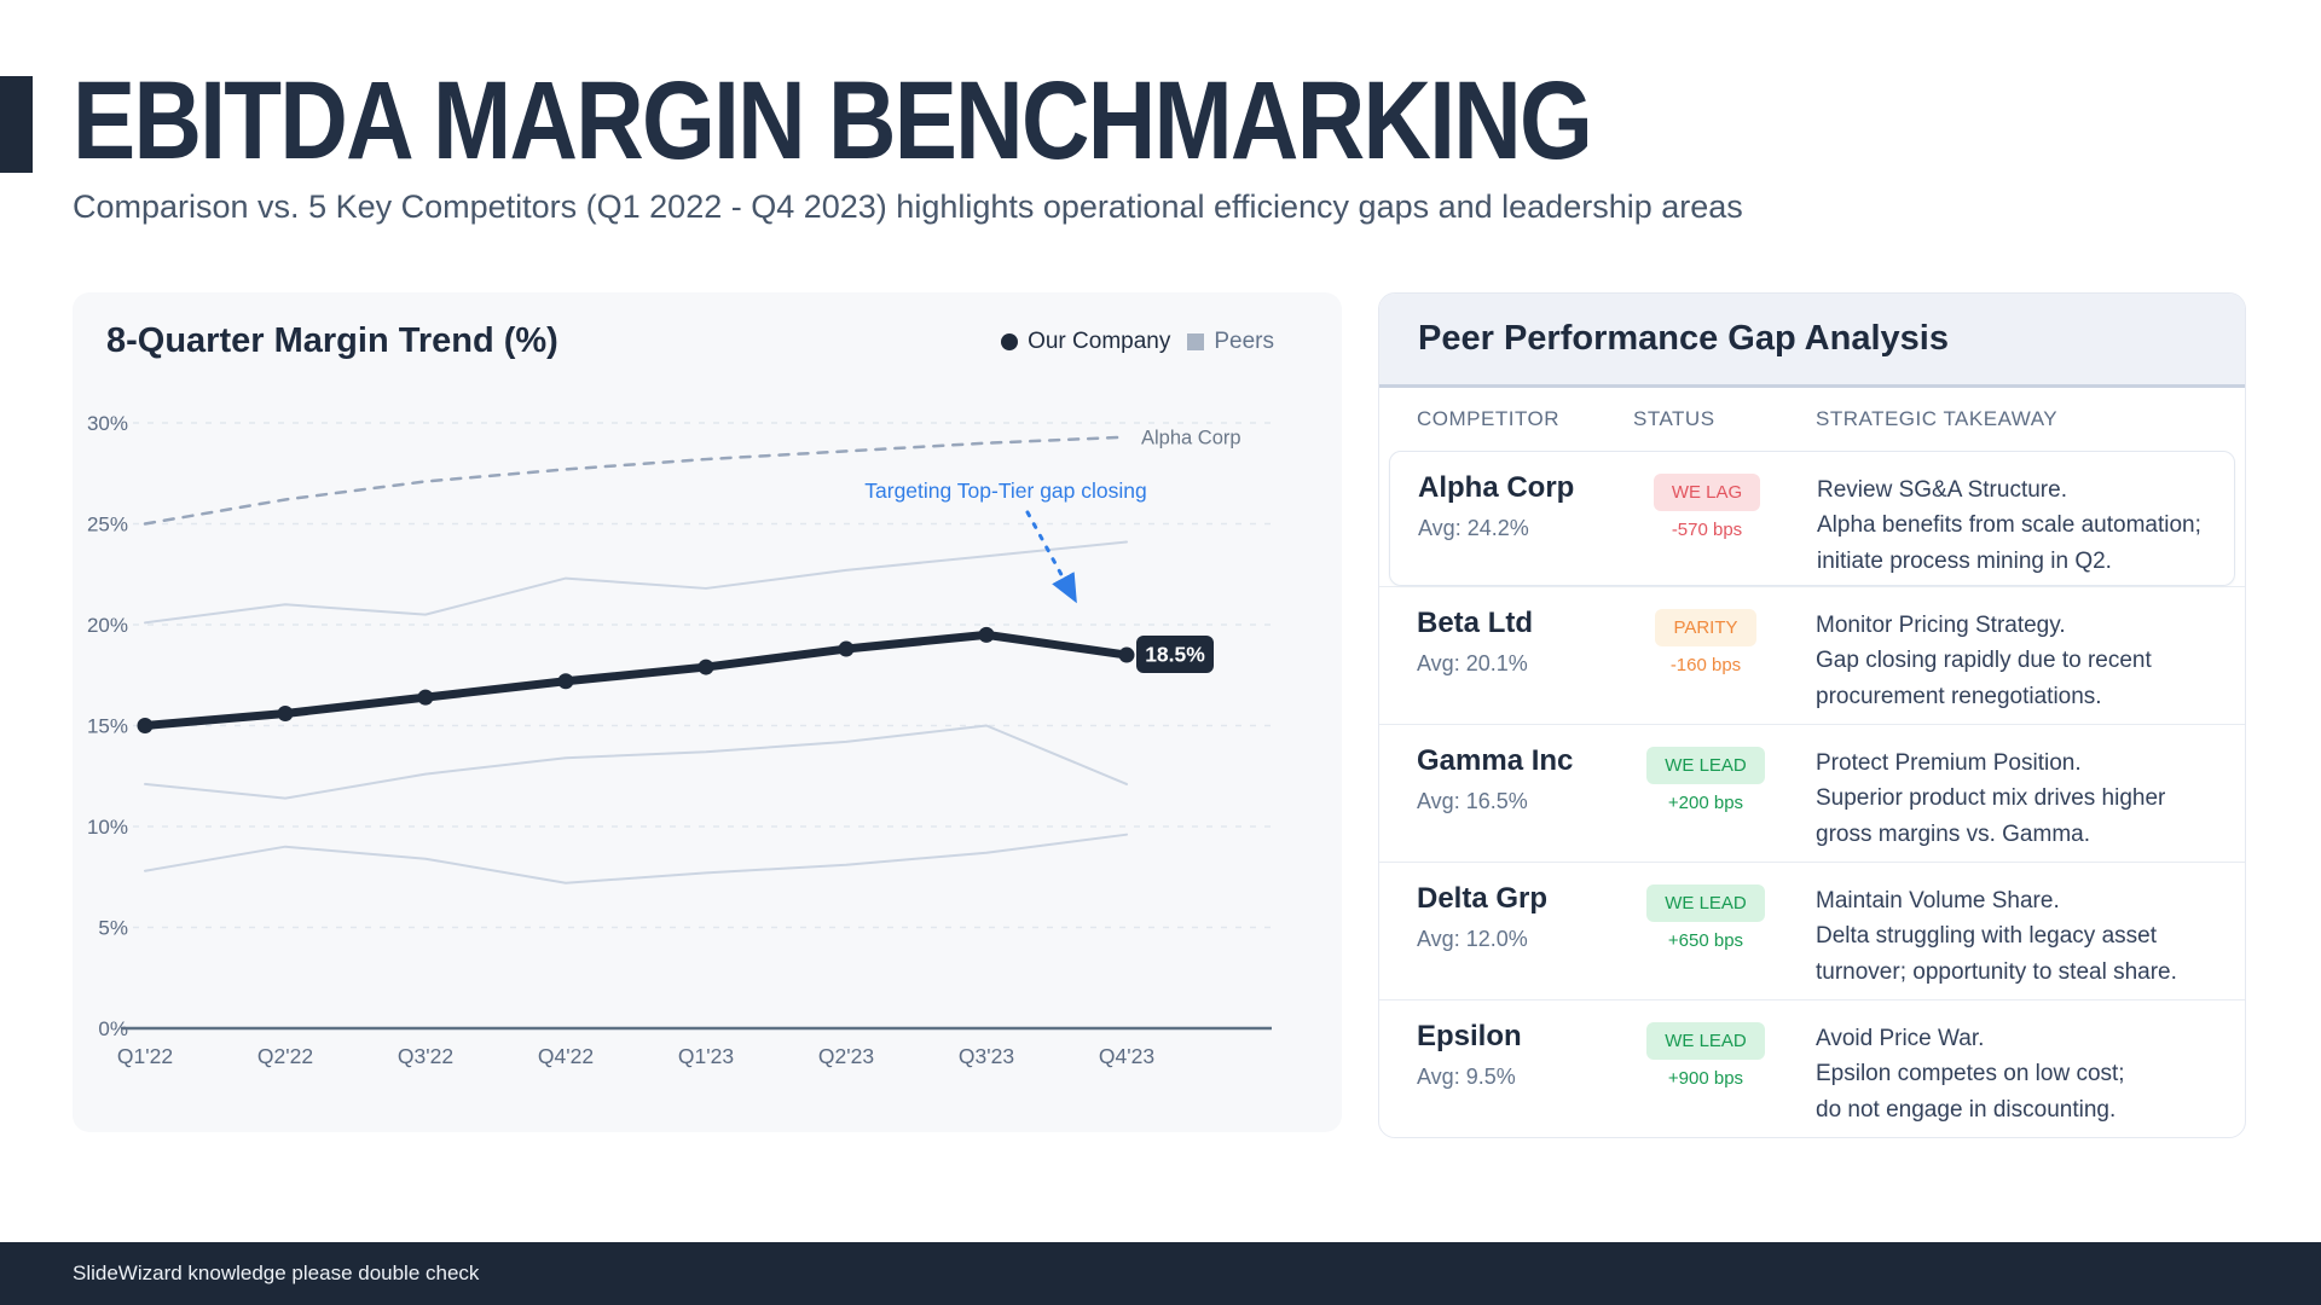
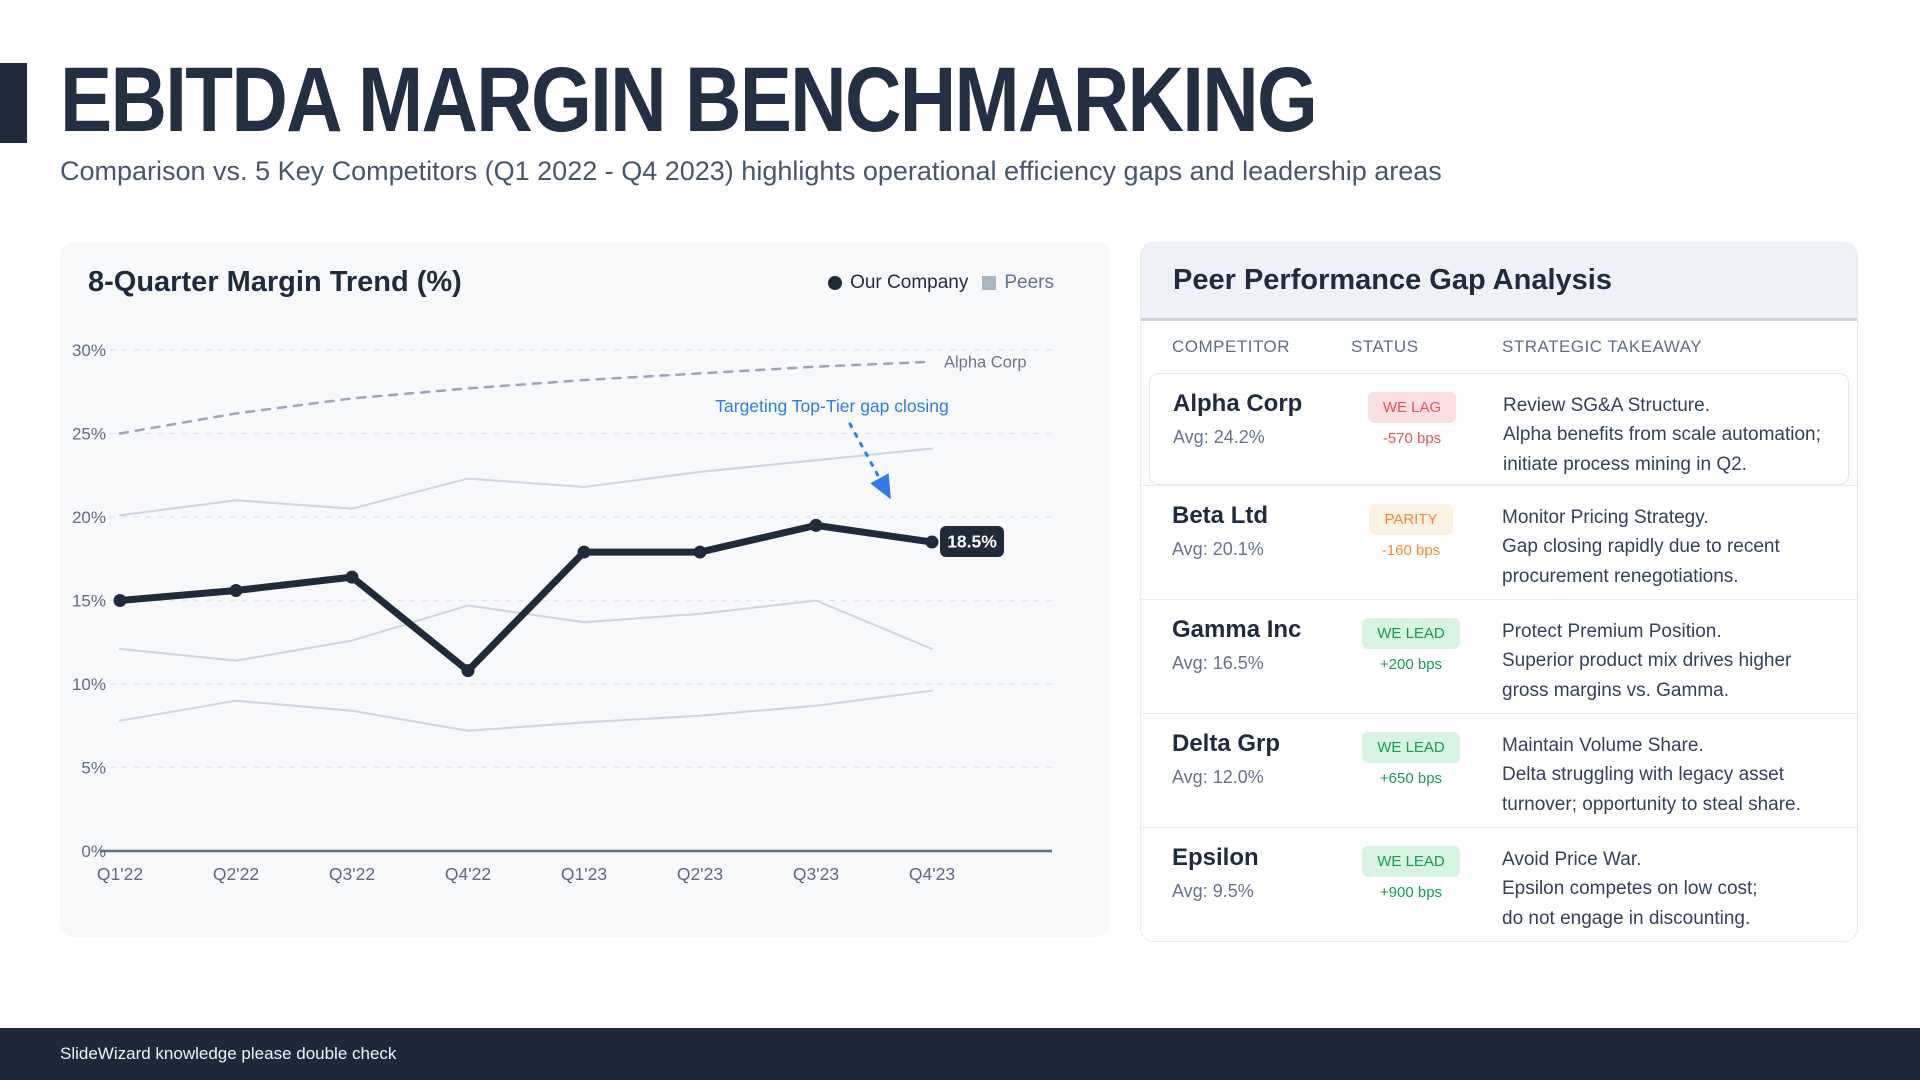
Our Company/Q4'22: 17.2% -> 10.8%
Delta Grp/Q4'22: 13.4% -> 14.7%
Our Company/Q2'23: 18.8% -> 17.9%
